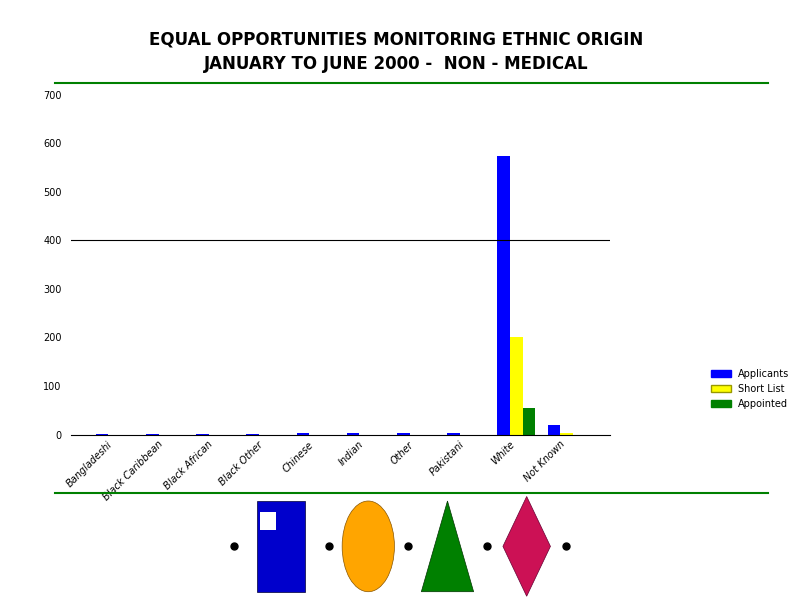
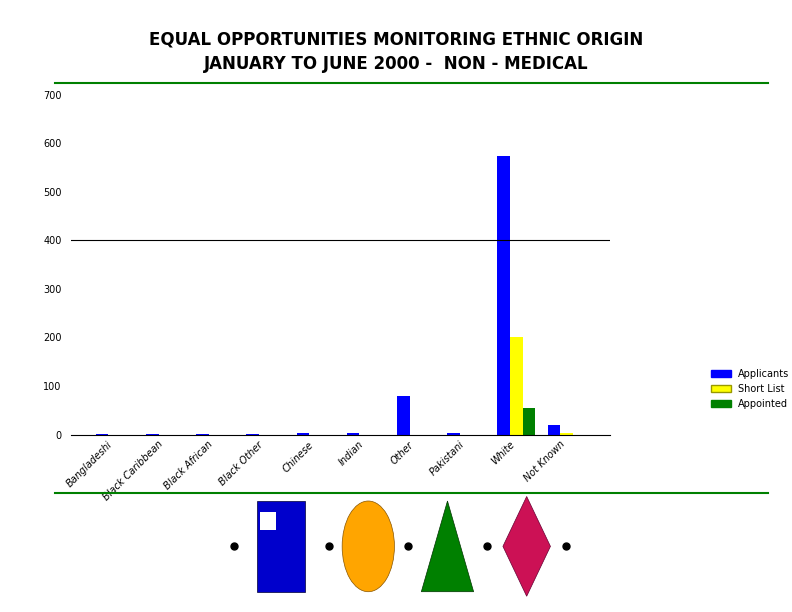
Applicants/Other: 3 -> 80
